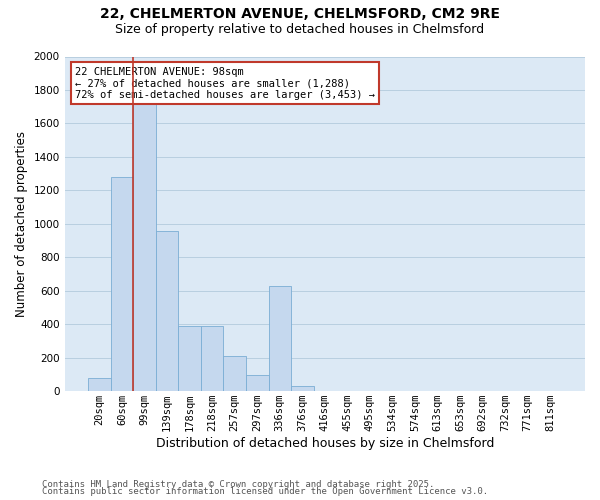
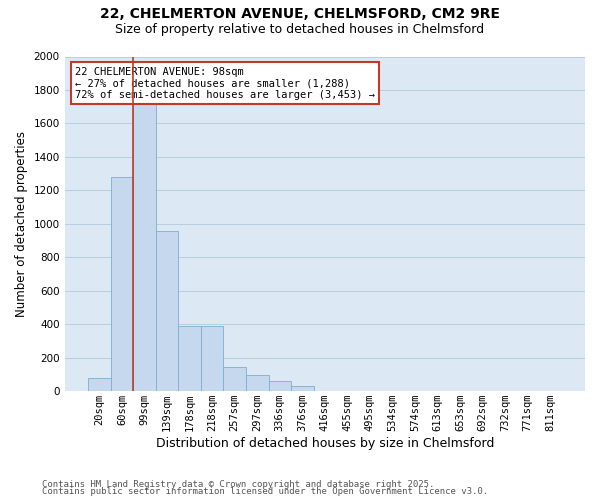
257sqm: 210 -> 140
336sqm: 630 -> 60
